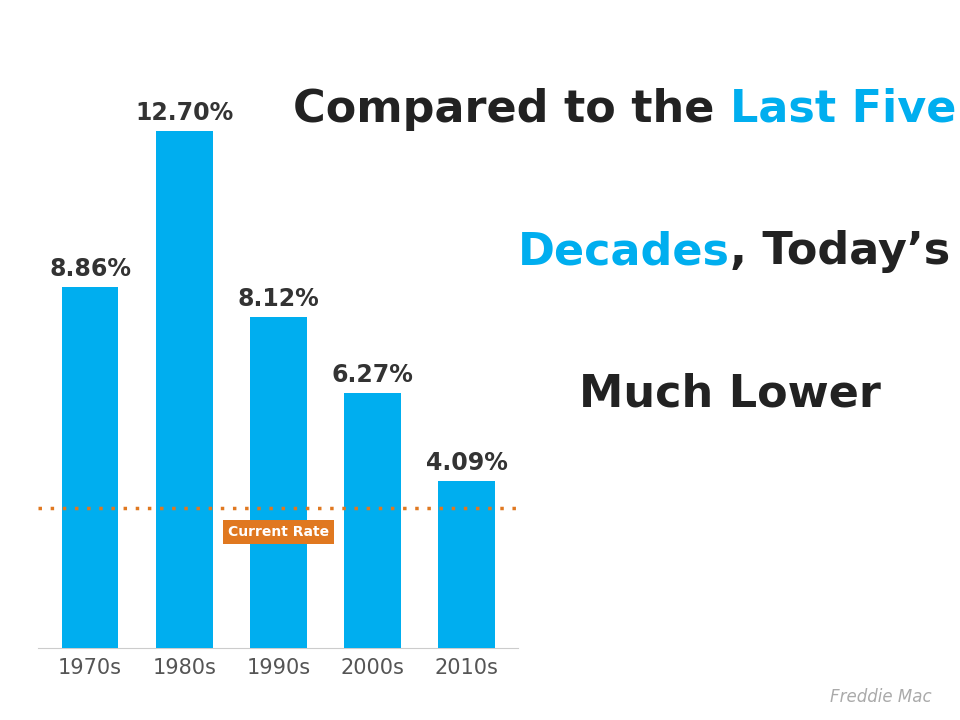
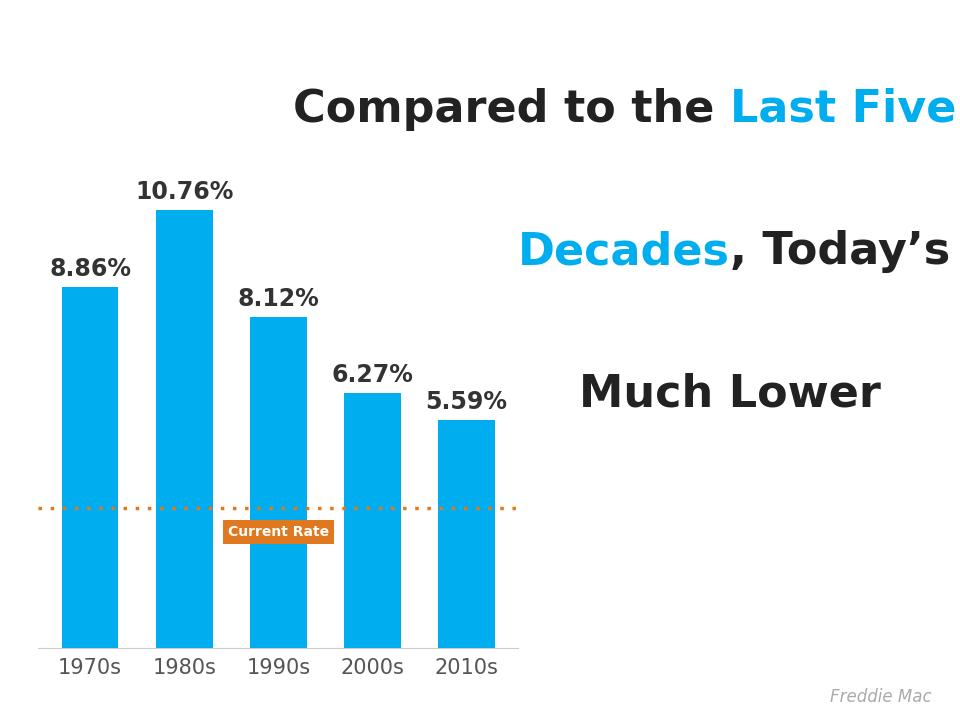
1980s: 12.70% -> 10.76%
2010s: 4.09% -> 5.59%
